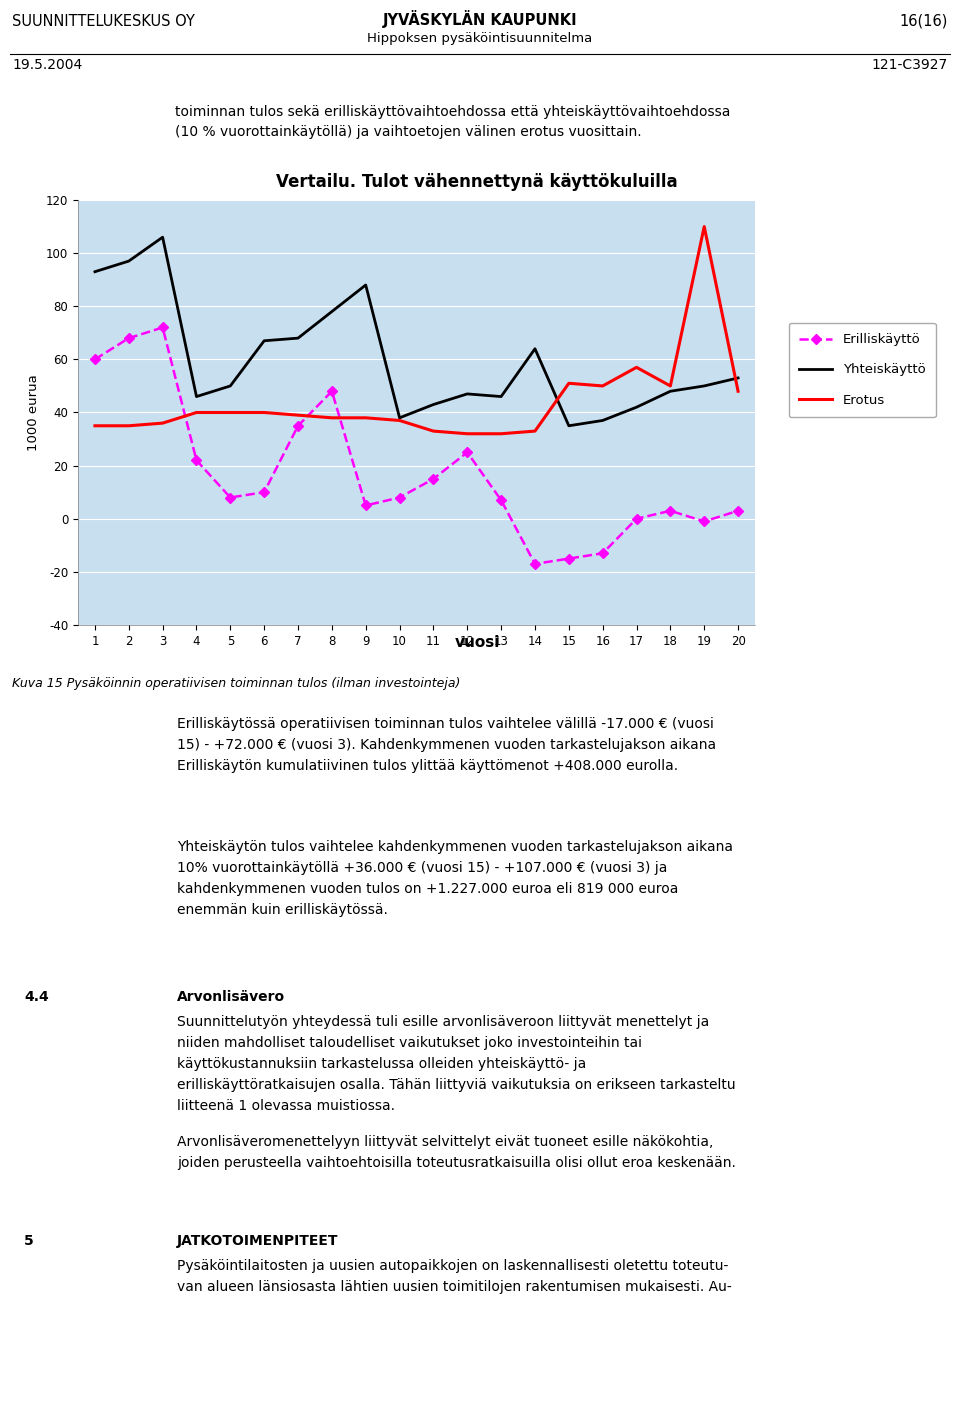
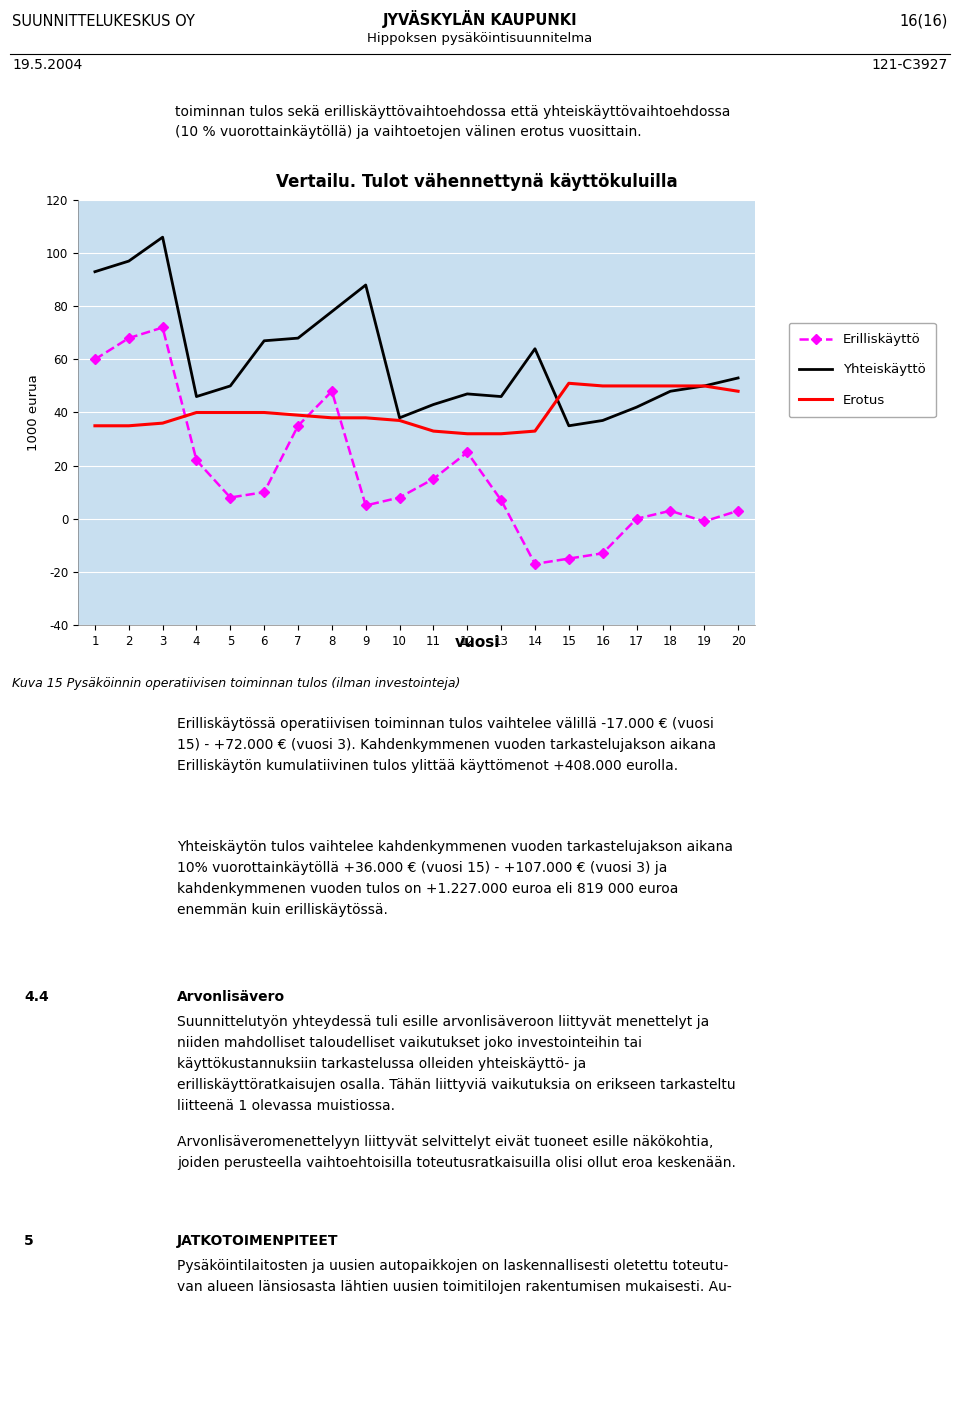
Erotus/17: 57 -> 50
Erotus/19: 110 -> 50
